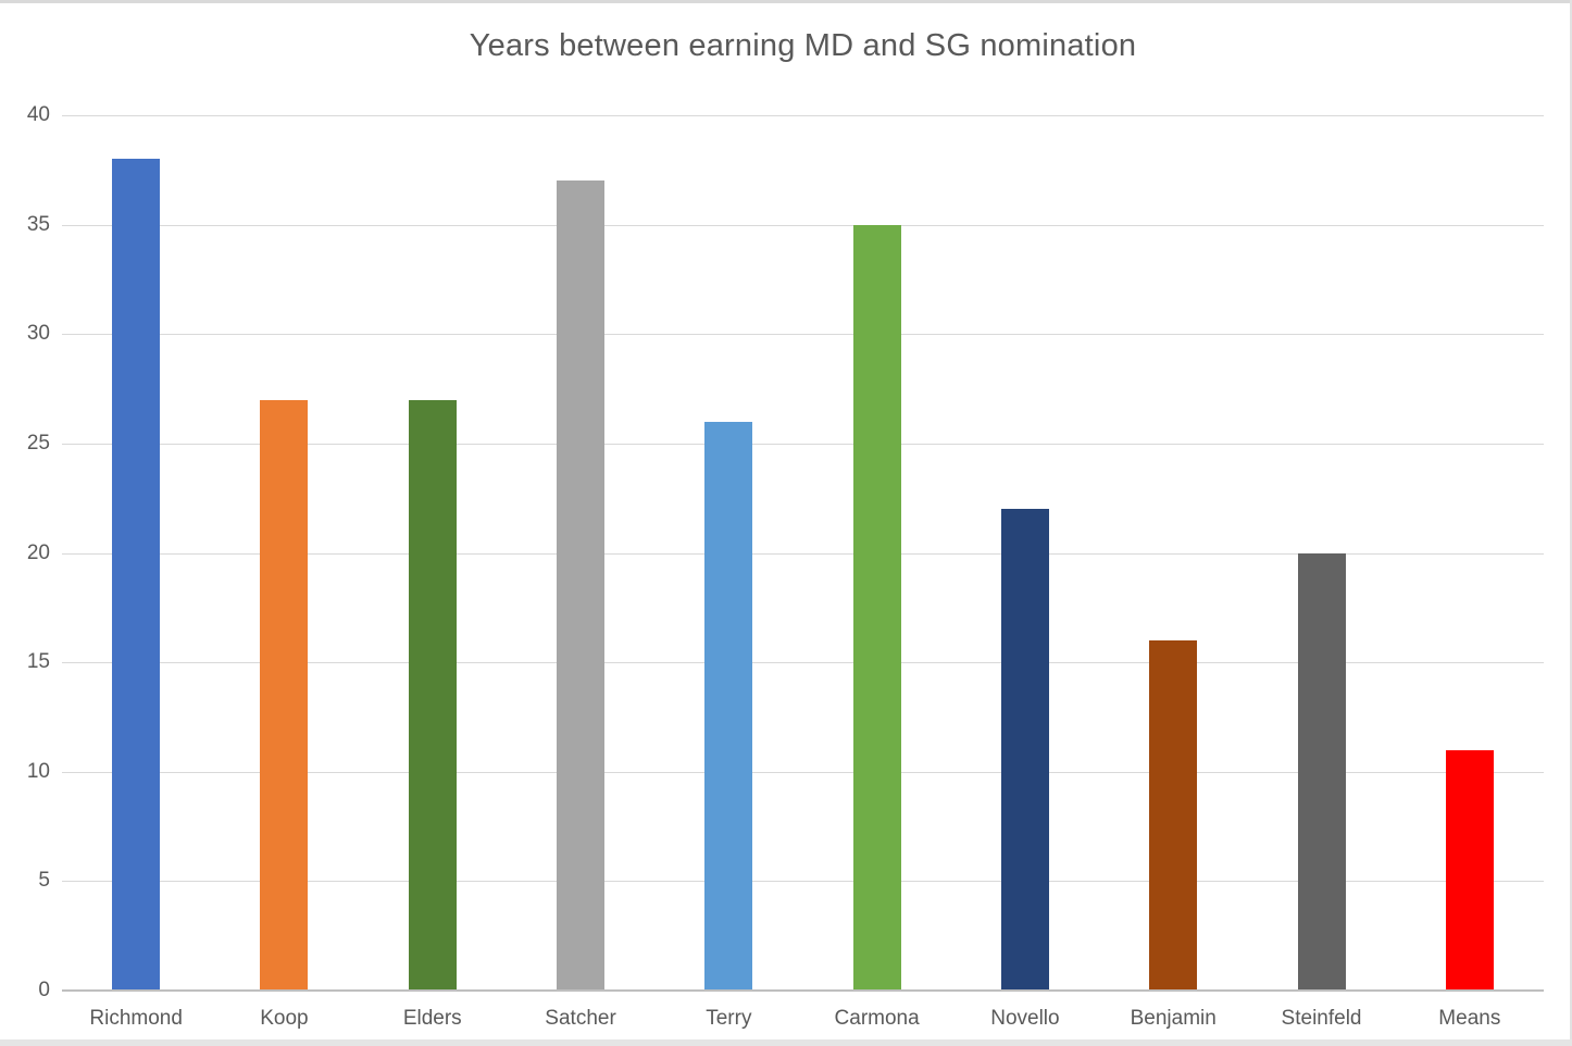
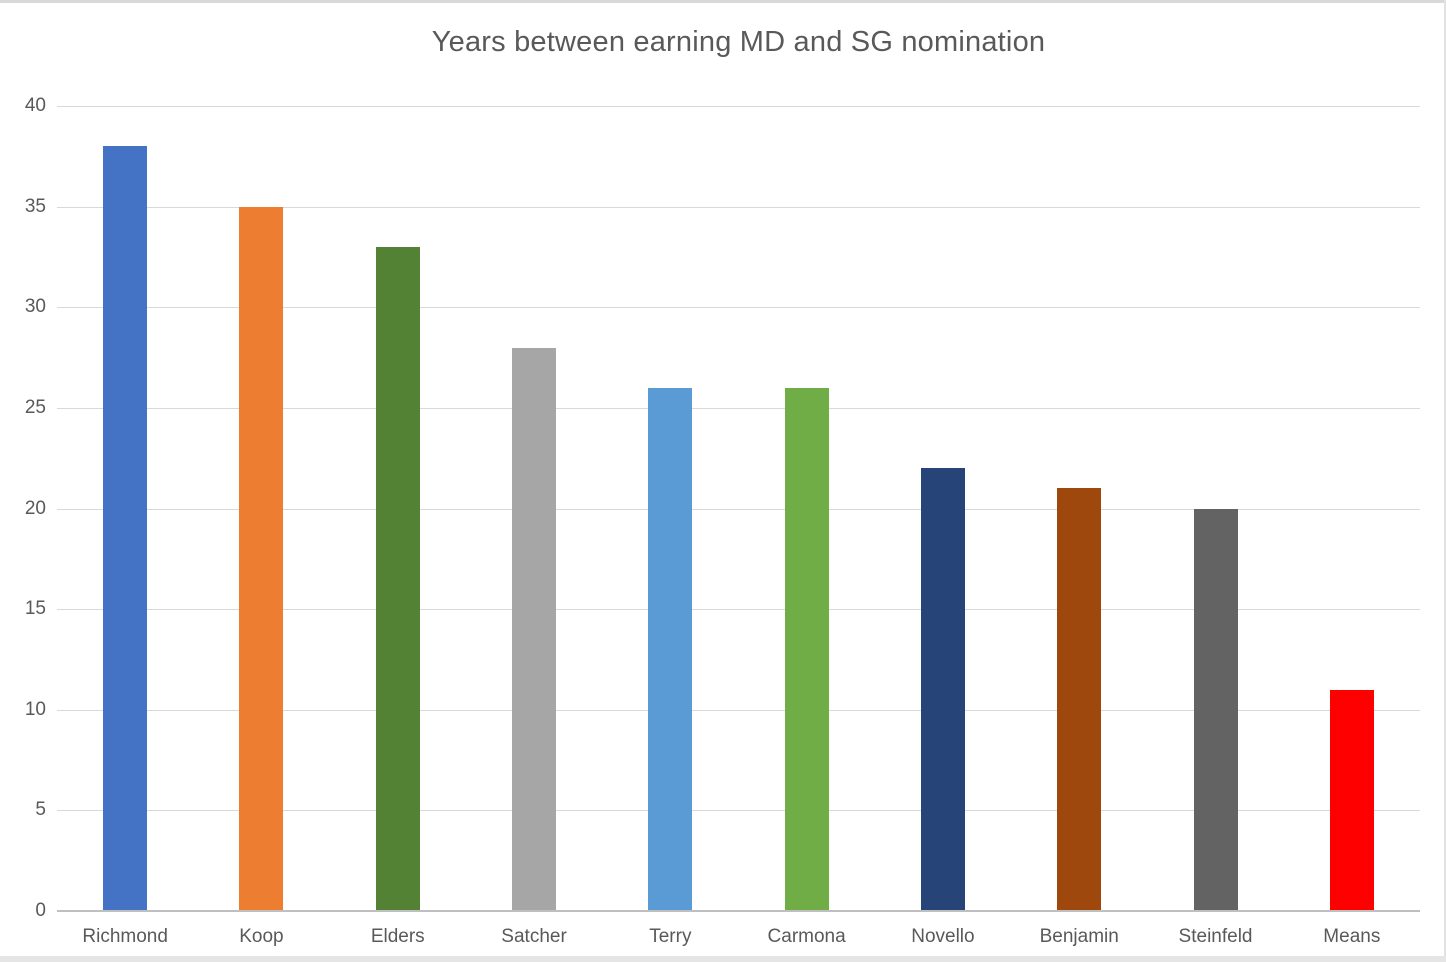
Koop: 27 -> 35
Elders: 27 -> 33
Satcher: 37 -> 28
Carmona: 35 -> 26
Benjamin: 16 -> 21
